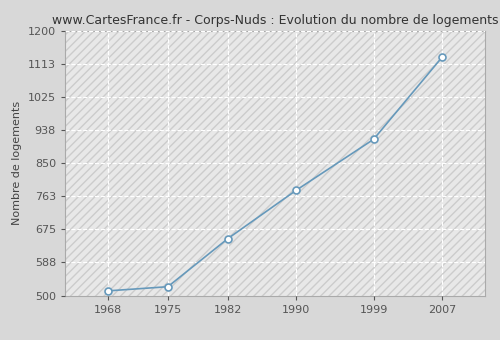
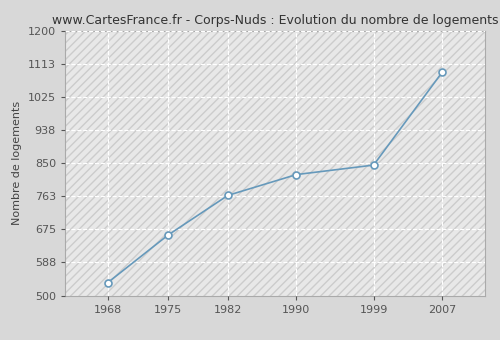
1968: 513 -> 535
1975: 524 -> 660
1982: 651 -> 765
1990: 779 -> 820
1999: 913 -> 845
2007: 1130 -> 1090
